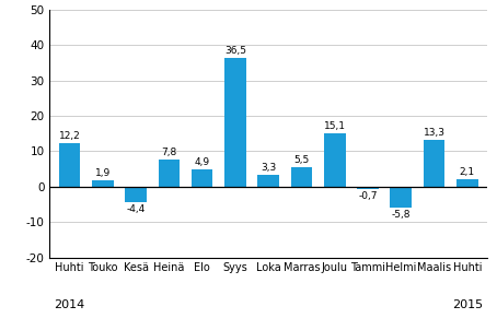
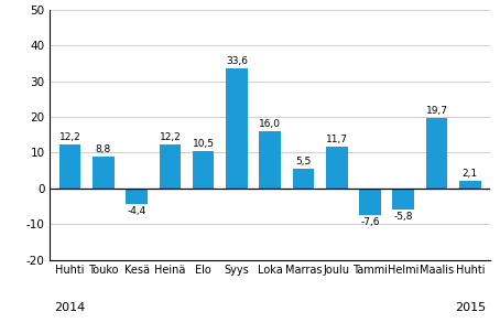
Touko: 1,9 -> 8,8
Heinä: 7,8 -> 12,2
Elo: 4,9 -> 10,5
Syys: 36,5 -> 33,6
Loka: 3,3 -> 16,0
Joulu: 15,1 -> 11,7
Tammi: -0,7 -> -7,6
Maalis: 13,3 -> 19,7
